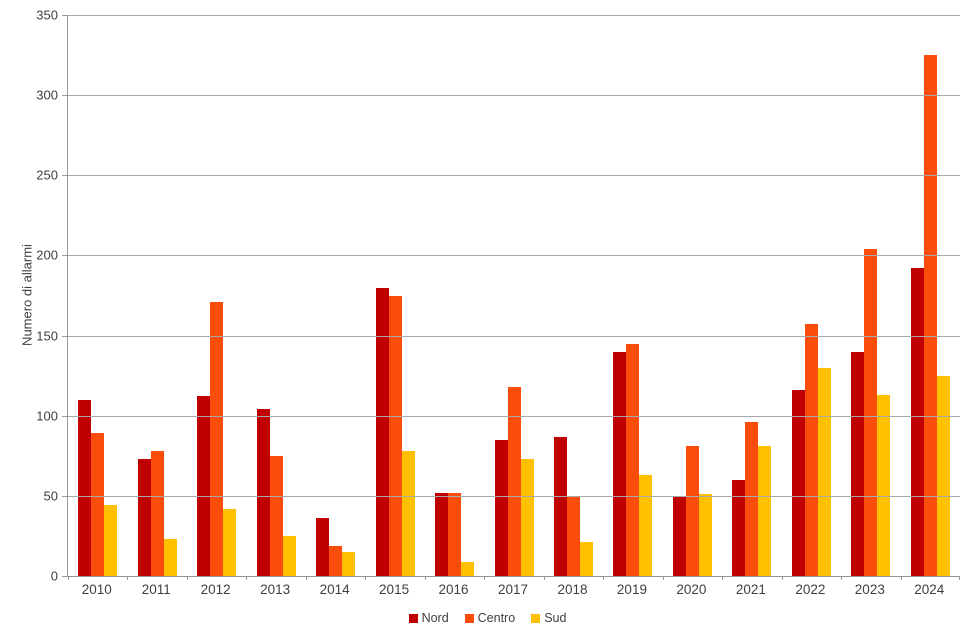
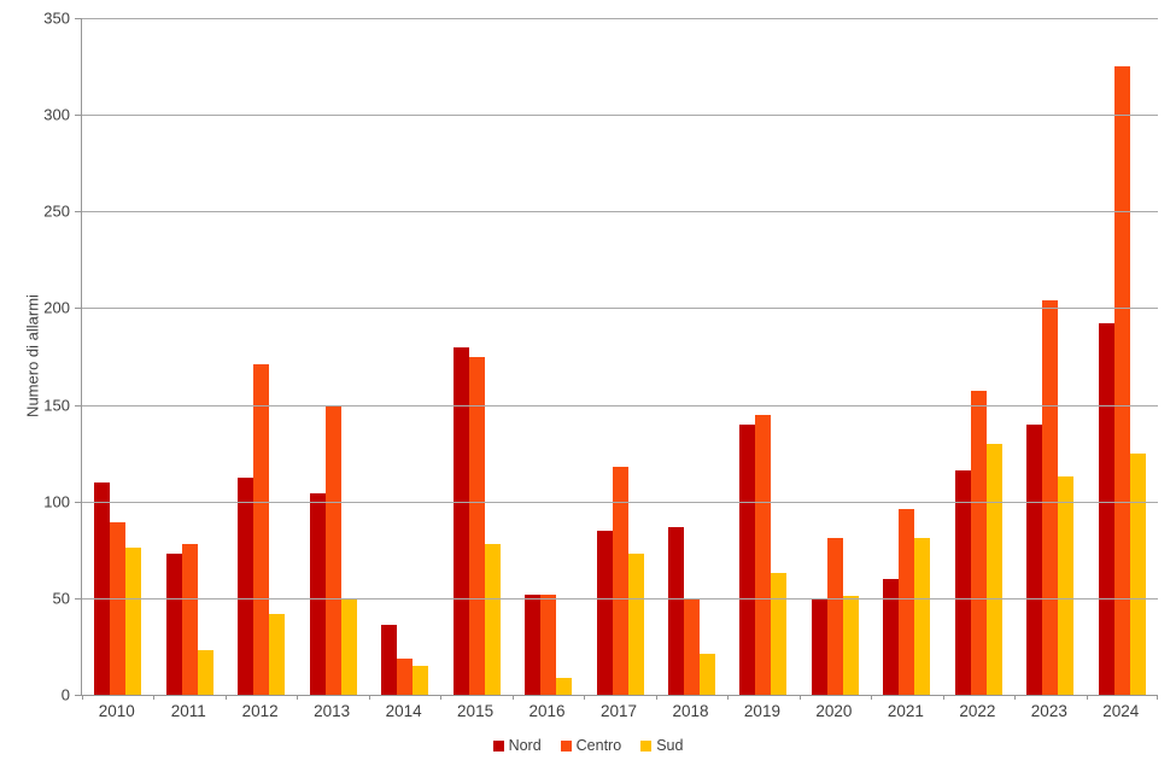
Sud/2010: 44 -> 76
Centro/2013: 75 -> 150
Sud/2013: 25 -> 49
